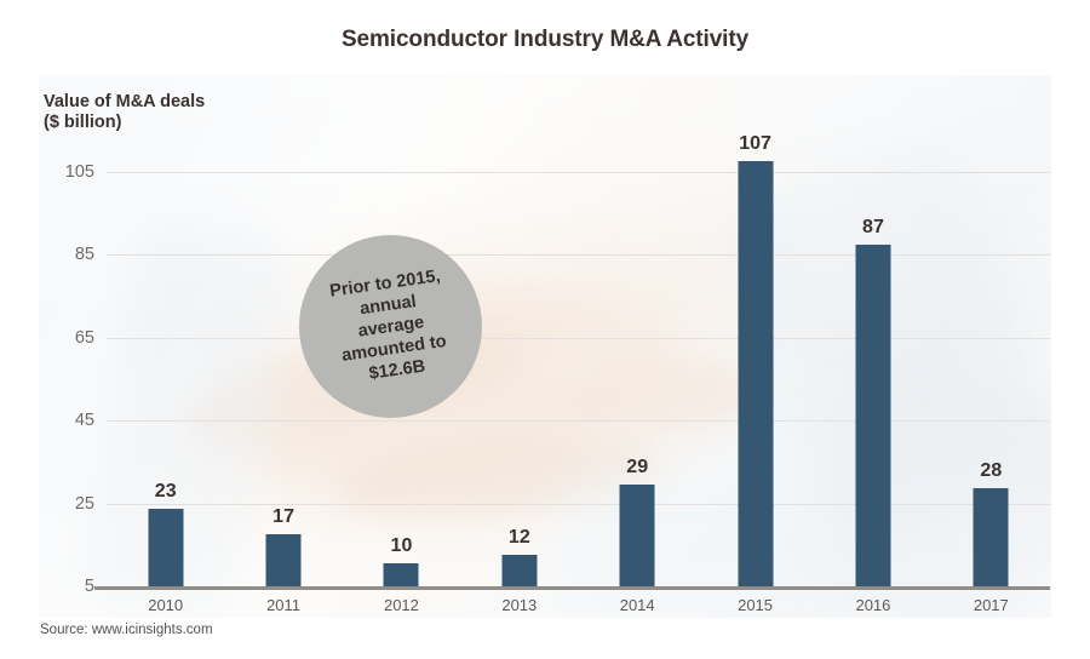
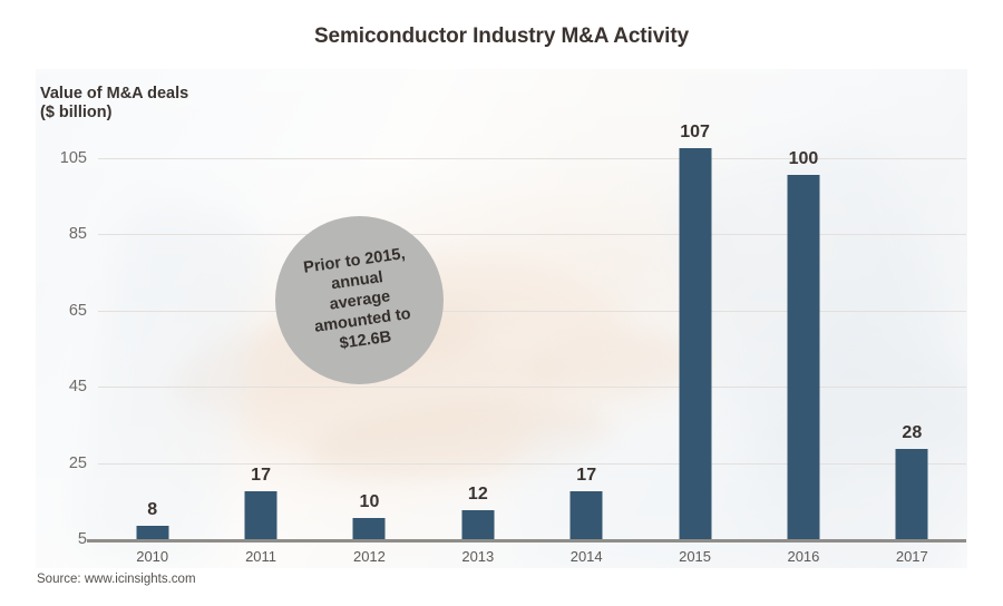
2010: 23 -> 8
2014: 29 -> 17
2016: 87 -> 100
